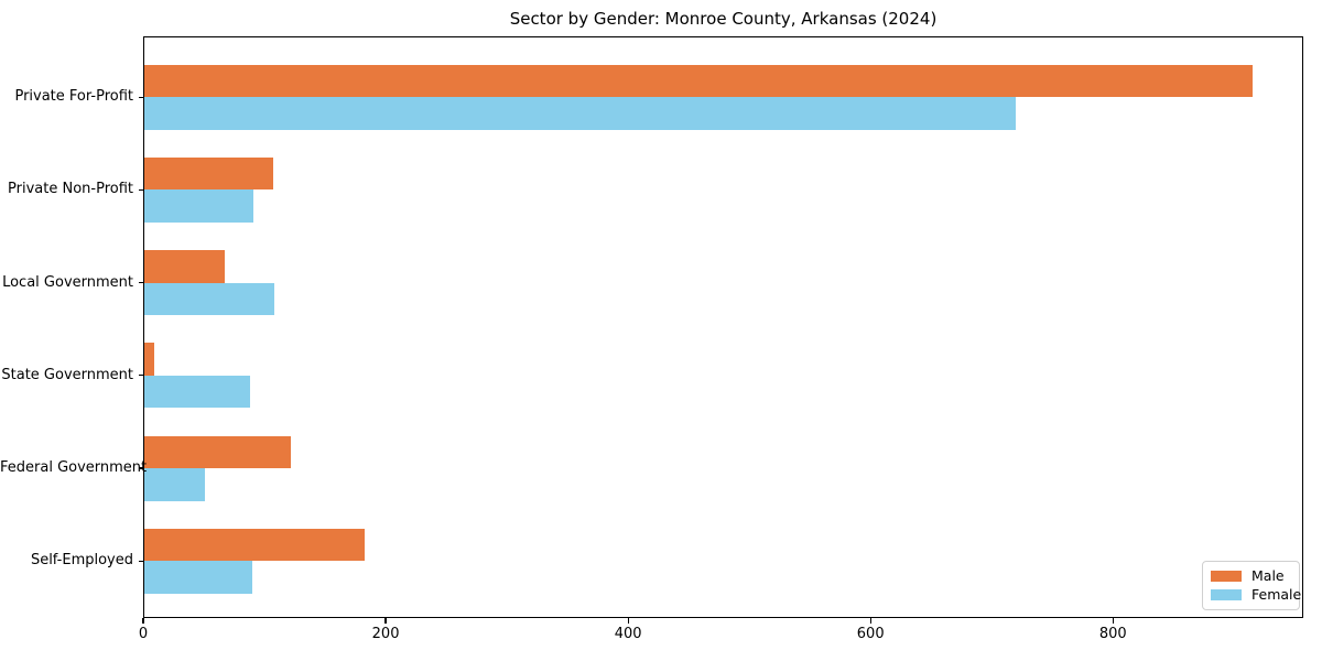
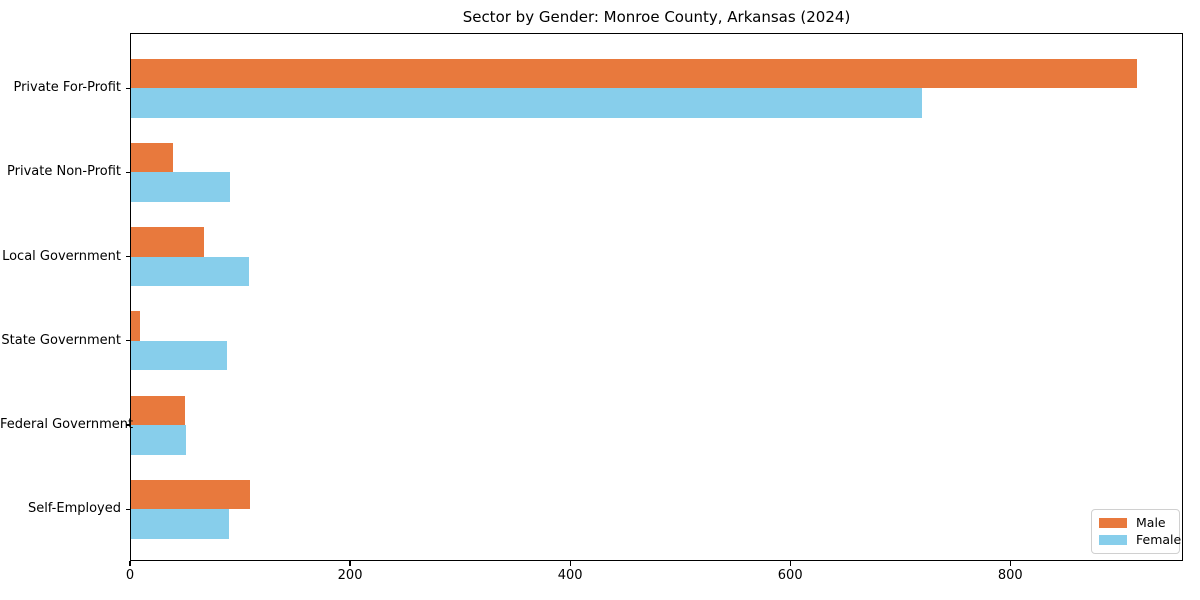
Male/Private Non-Profit: 107 -> 39
Male/Federal Government: 122 -> 50
Male/Self-Employed: 183 -> 109
